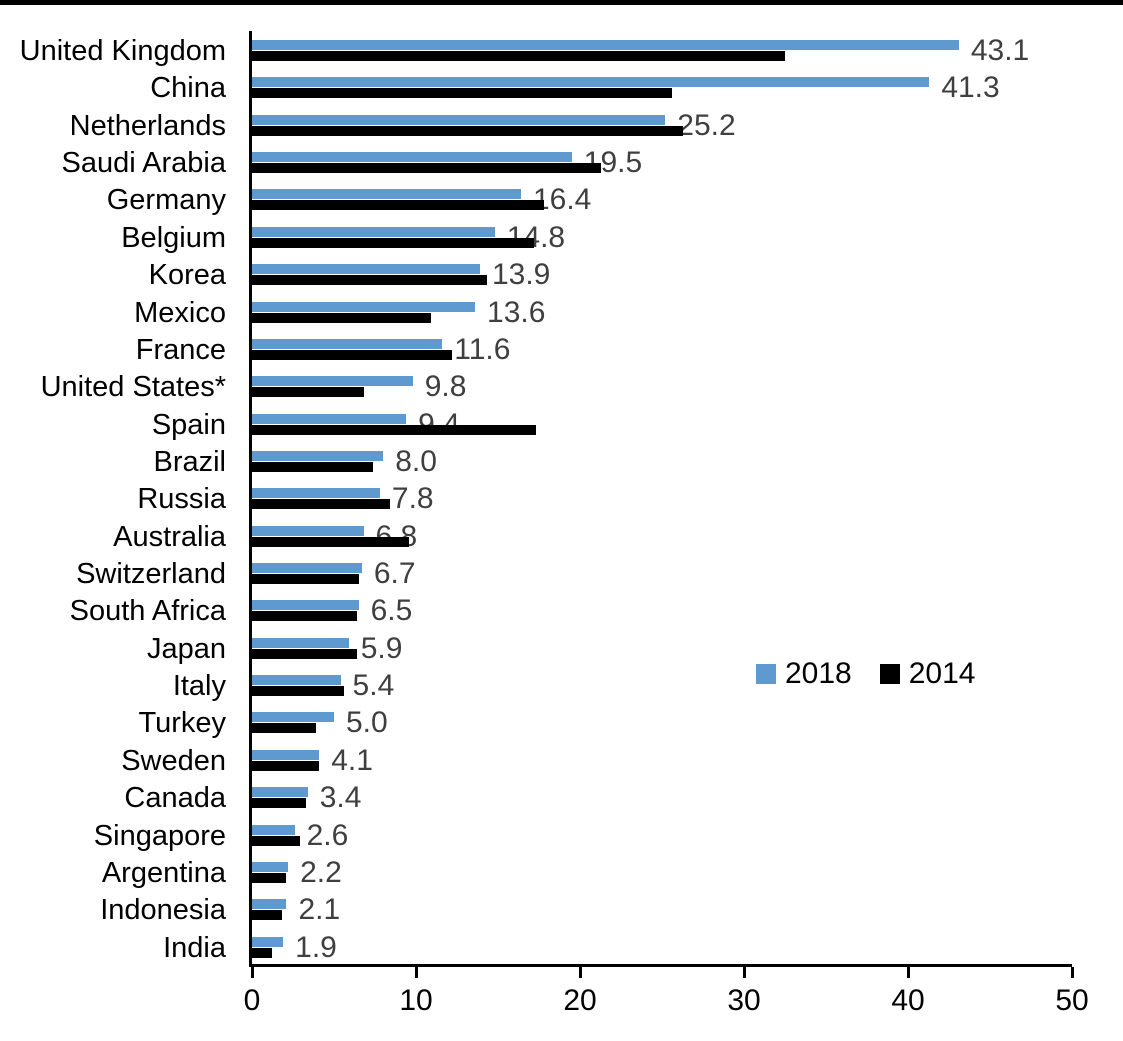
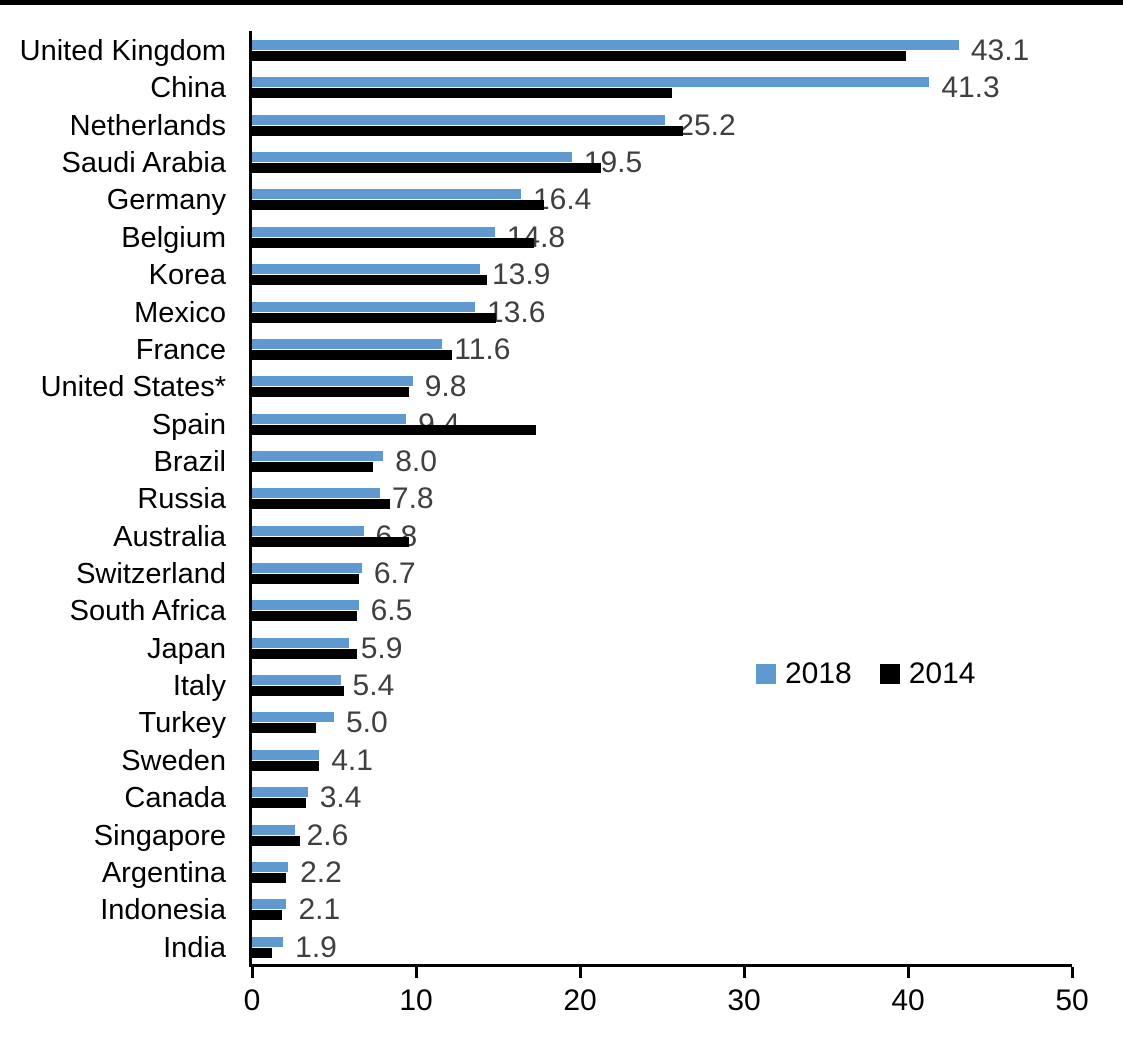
2014/United Kingdom: 32.5 -> 39.9
2014/Mexico: 10.9 -> 14.9
2014/United States*: 6.8 -> 9.6
